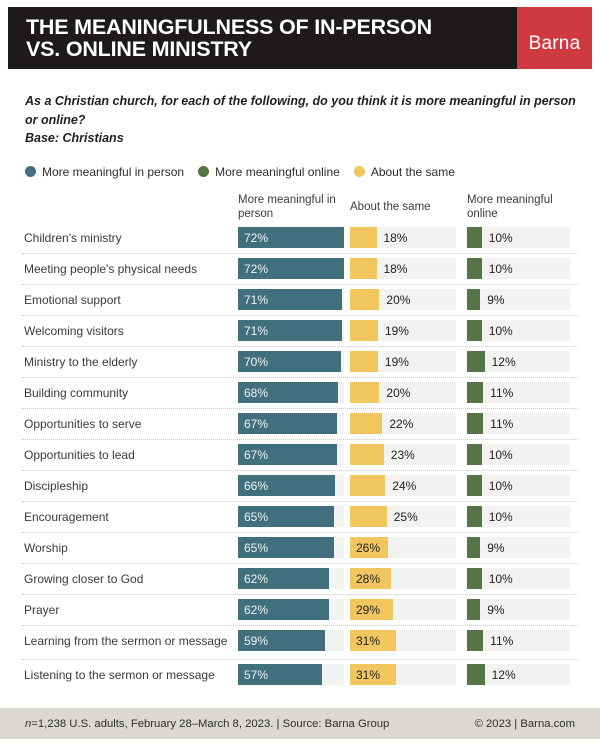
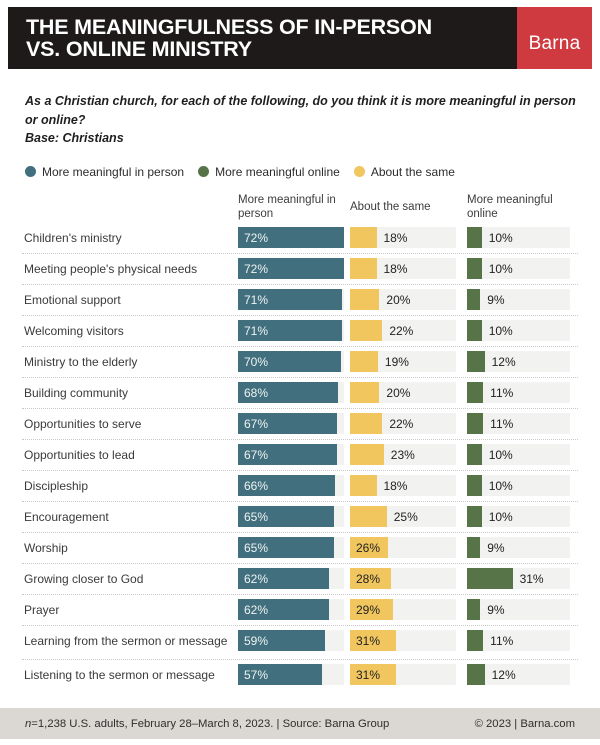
About the same/Welcoming visitors: 19% -> 22%
About the same/Discipleship: 24% -> 18%
More meaningful online/Growing closer to God: 10% -> 31%
